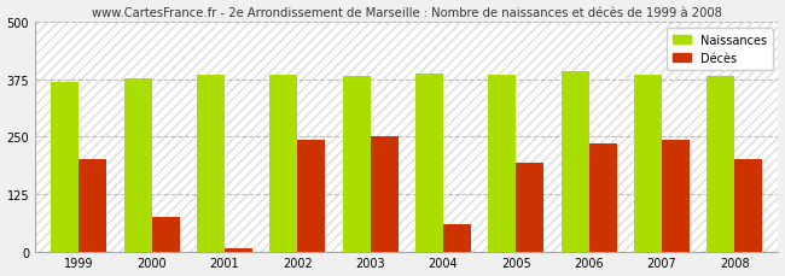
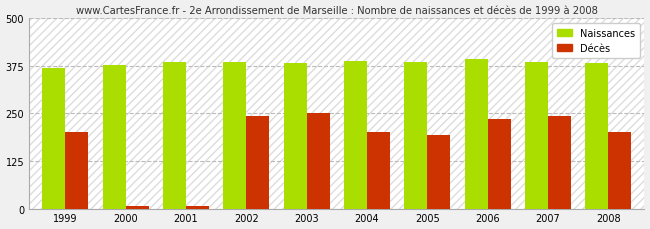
Décès/2000: 75 -> 6
Décès/2004: 60 -> 200
